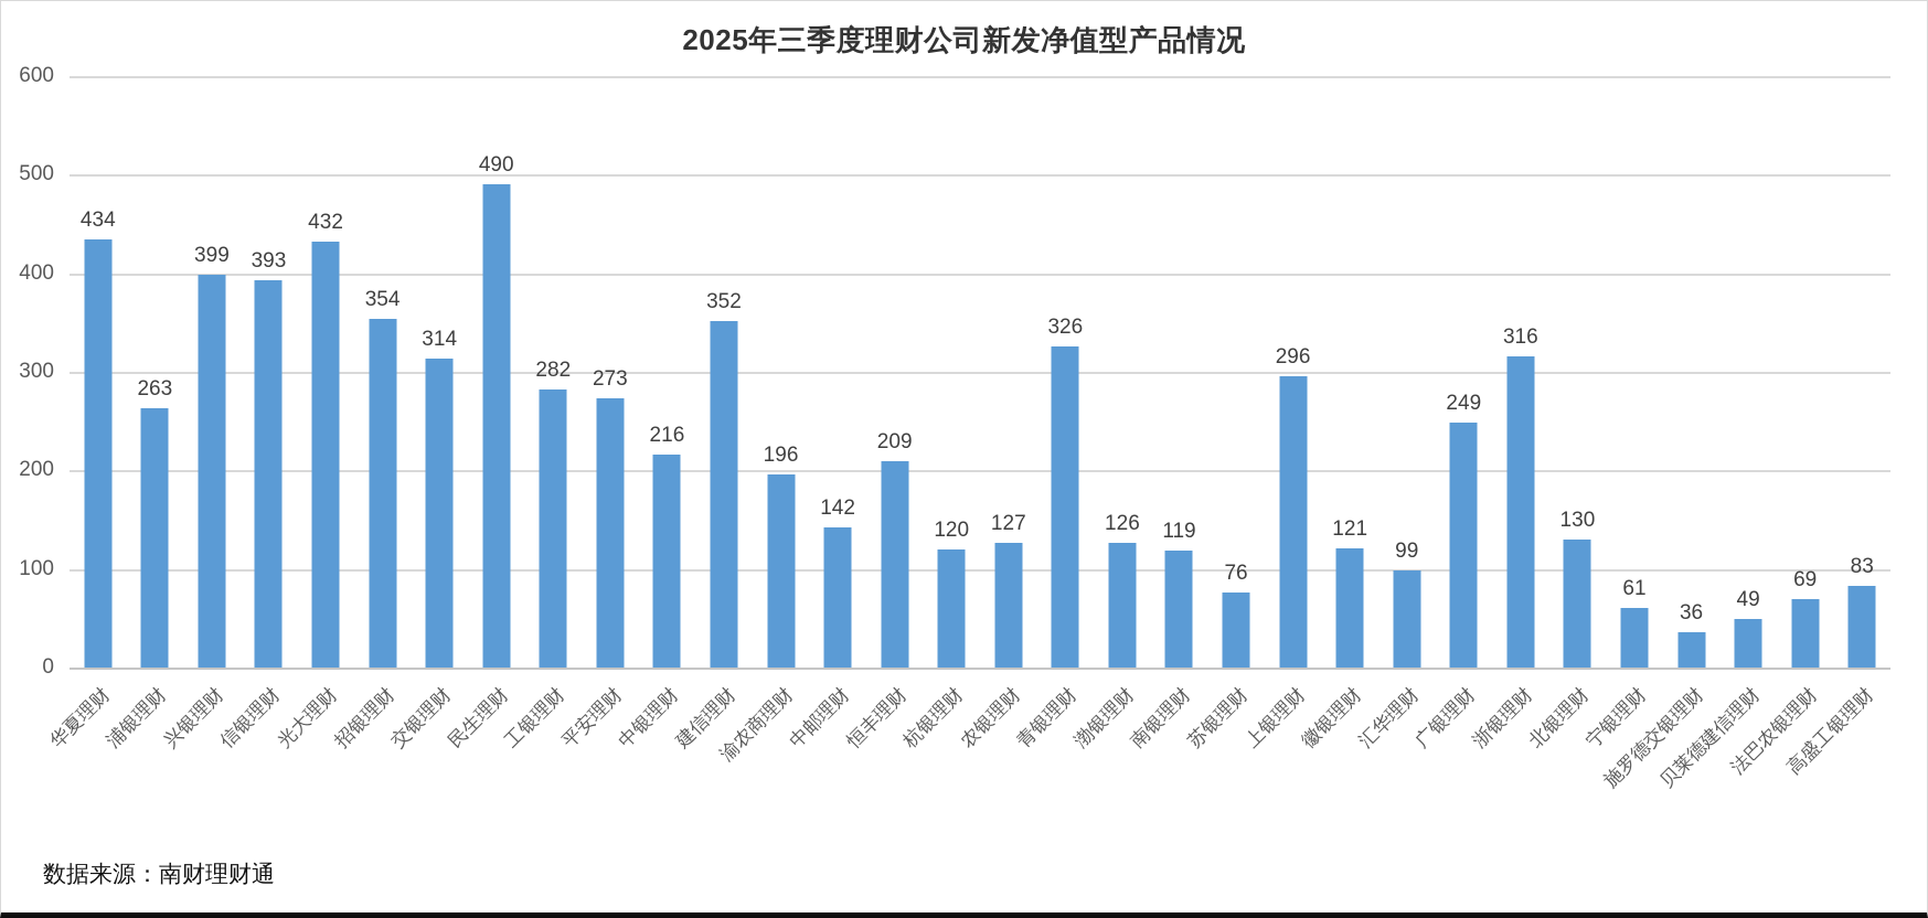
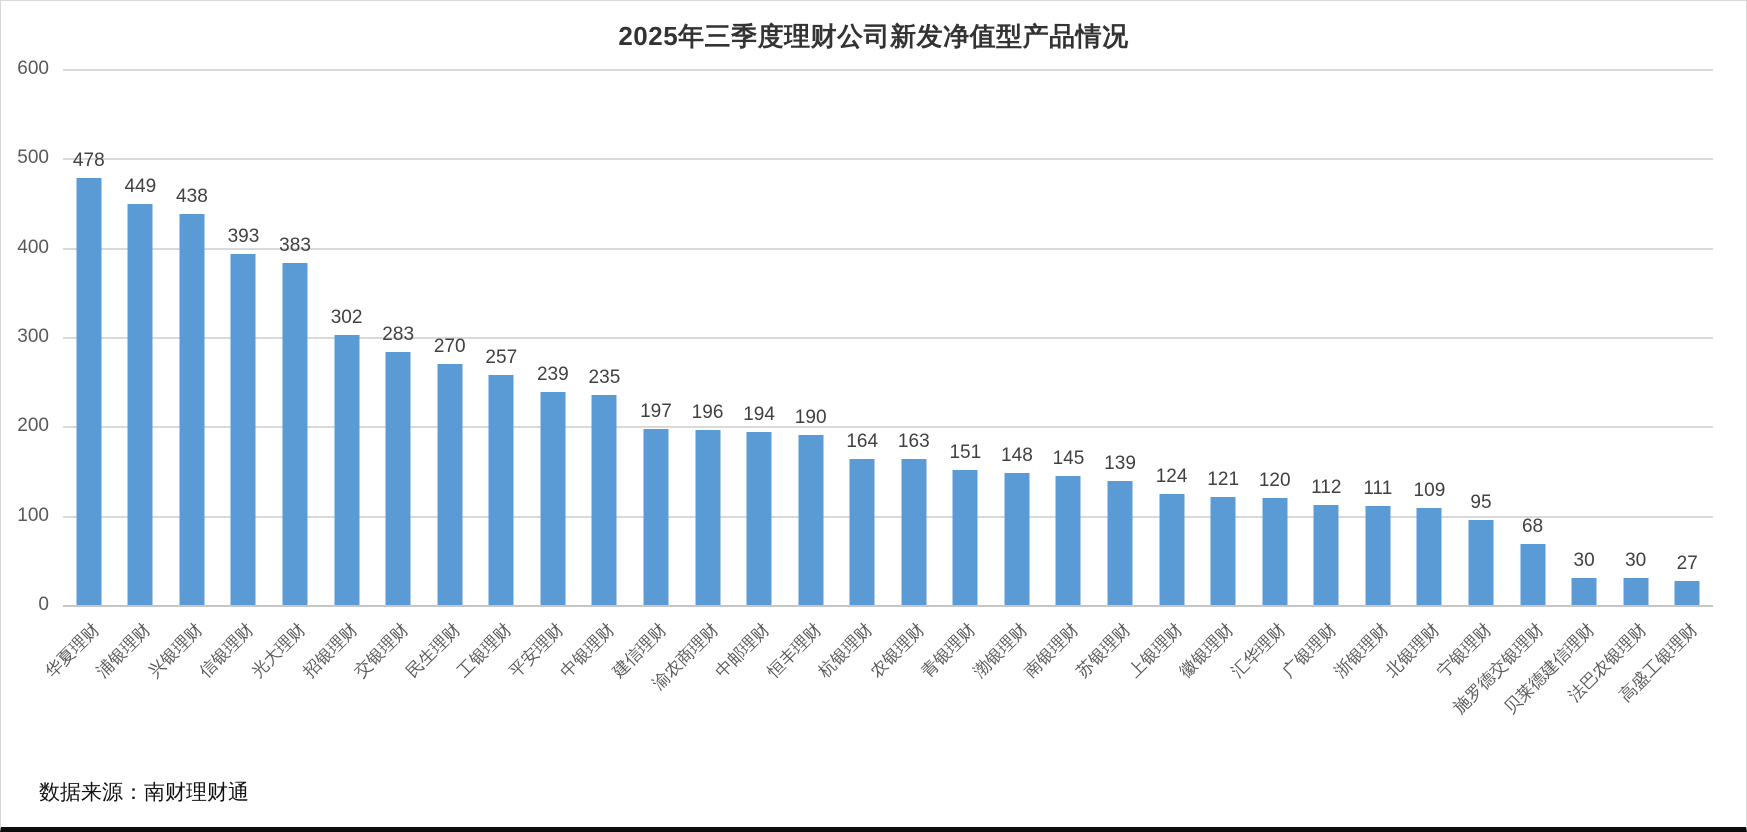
华夏理财: 434 -> 478
浦银理财: 263 -> 449
兴银理财: 399 -> 438
光大理财: 432 -> 383
招银理财: 354 -> 302
交银理财: 314 -> 283
民生理财: 490 -> 270
工银理财: 282 -> 257
平安理财: 273 -> 239
中银理财: 216 -> 235
建信理财: 352 -> 197
中邮理财: 142 -> 194
恒丰理财: 209 -> 190
杭银理财: 120 -> 164
农银理财: 127 -> 163
青银理财: 326 -> 151
渤银理财: 126 -> 148
南银理财: 119 -> 145
苏银理财: 76 -> 139
上银理财: 296 -> 124
汇华理财: 99 -> 120
广银理财: 249 -> 112
浙银理财: 316 -> 111
北银理财: 130 -> 109
宁银理财: 61 -> 95
施罗德交银理财: 36 -> 68
贝莱德建信理财: 49 -> 30
法巴农银理财: 69 -> 30
高盛工银理财: 83 -> 27
